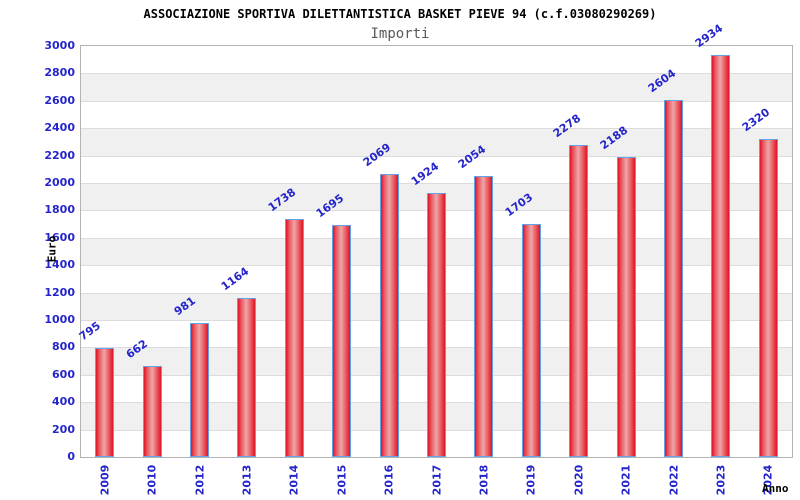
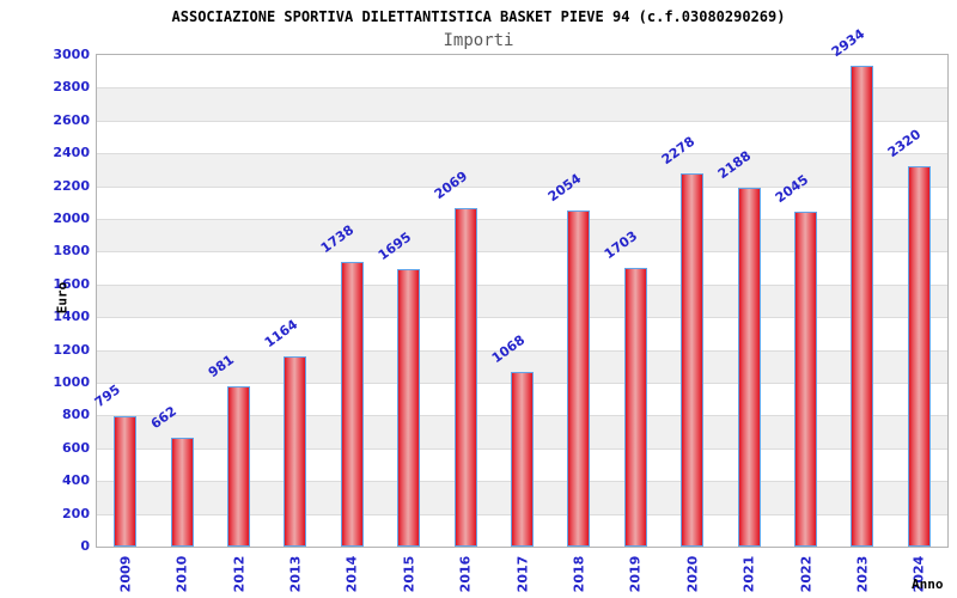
2017: 1924 -> 1068
2022: 2604 -> 2045
